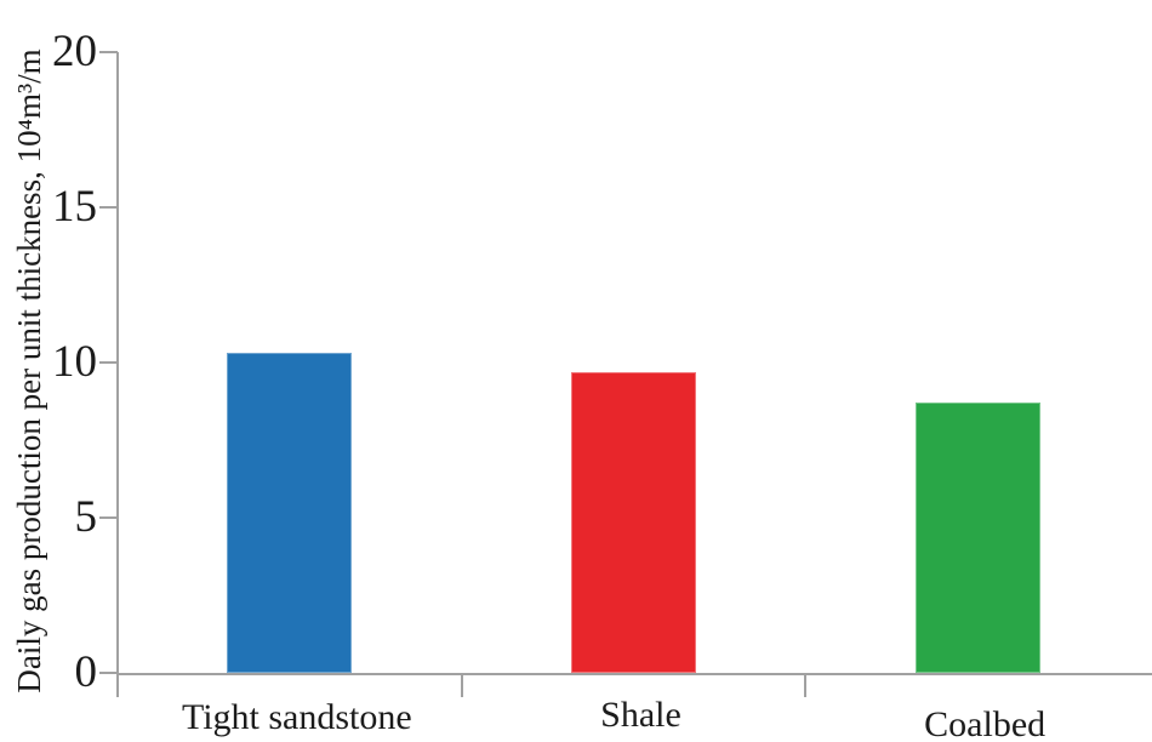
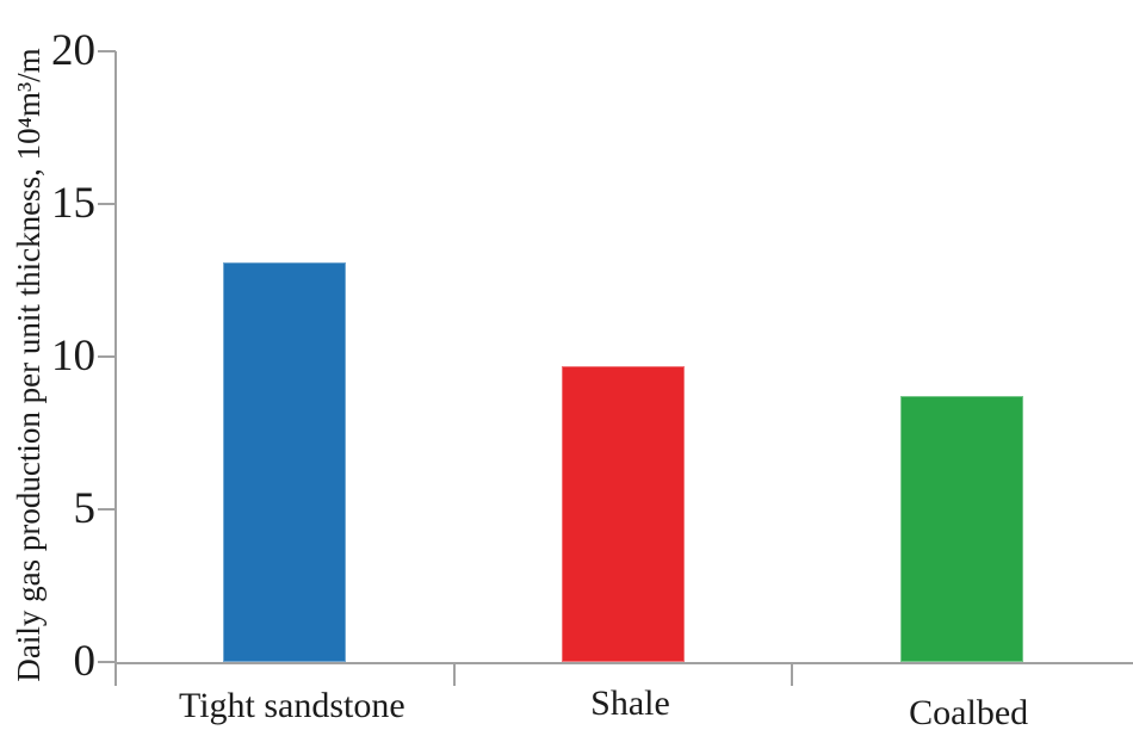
Tight sandstone: 10.3 -> 13.1
